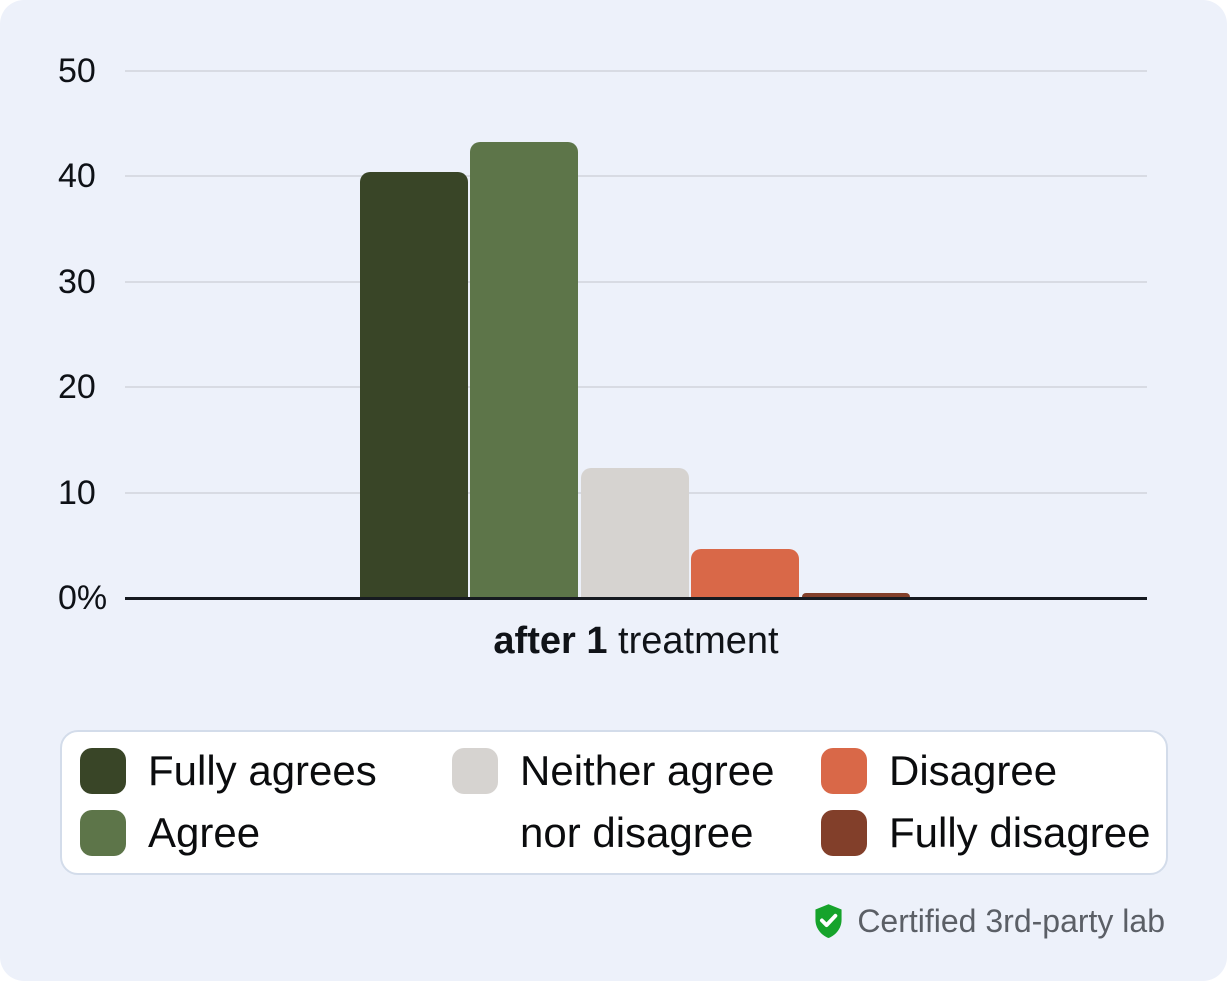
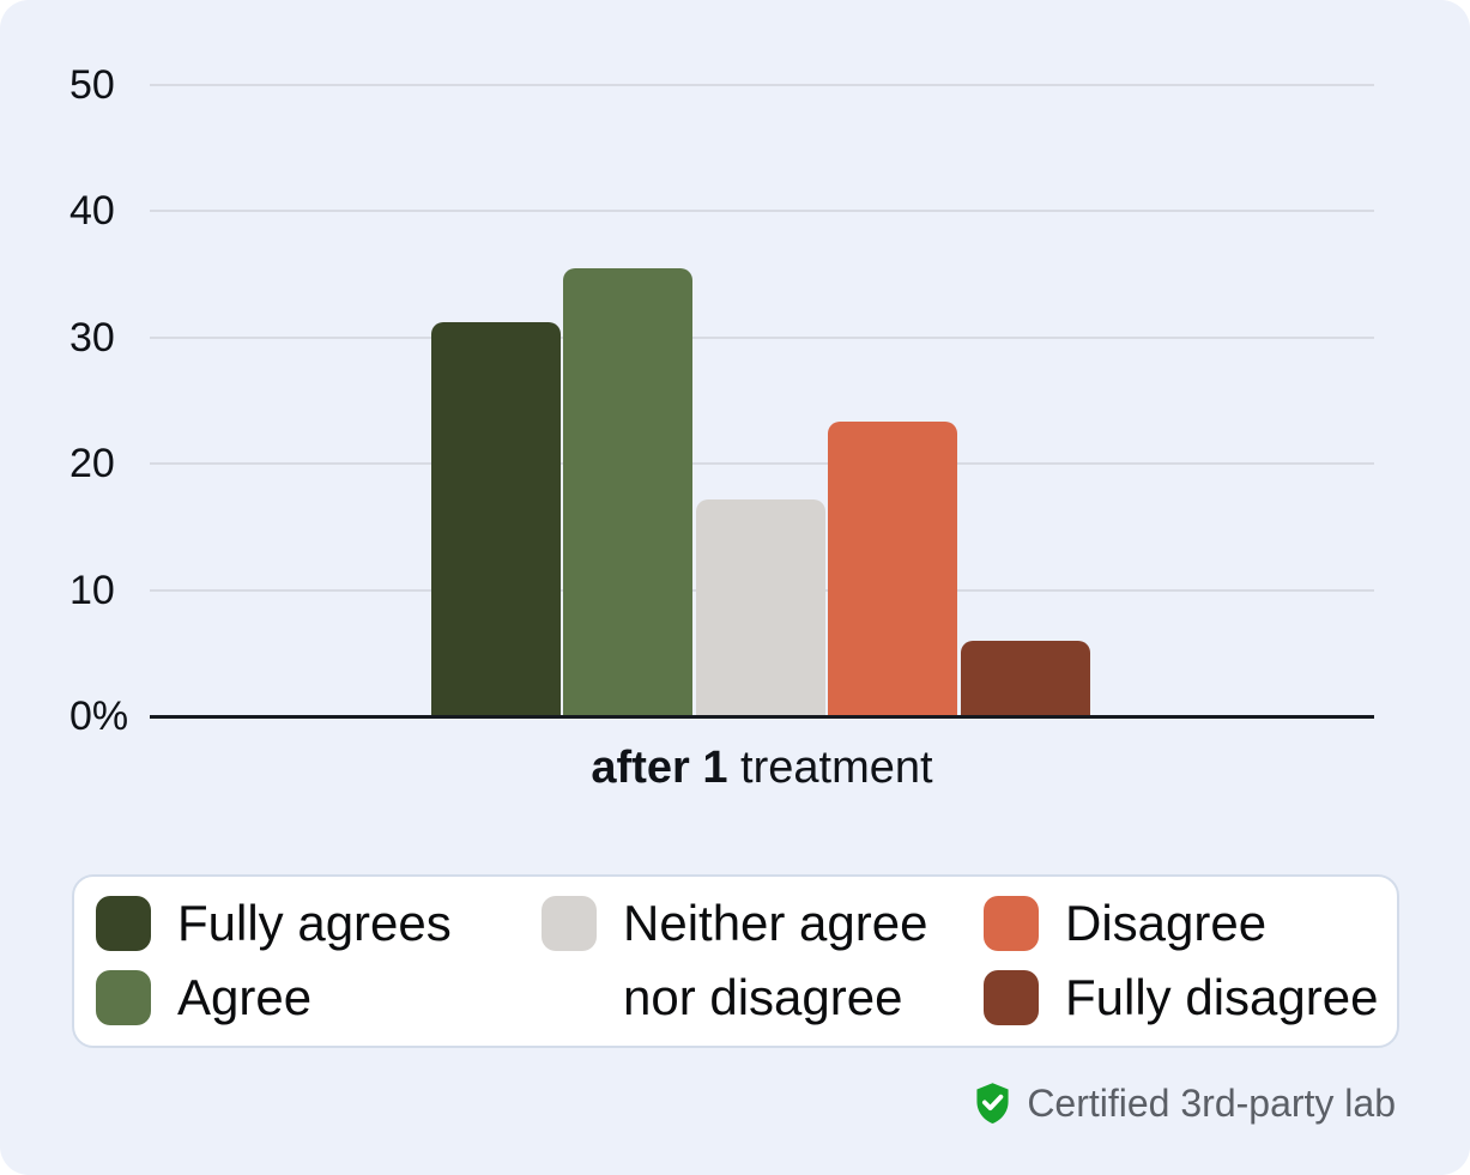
Fully agrees: 40.3 -> 31.1
Agree: 43.2 -> 35.4
Neither agree nor disagree: 12.2 -> 17.1
Disagree: 4.6 -> 23.2
Fully disagree: 0.4 -> 5.9
